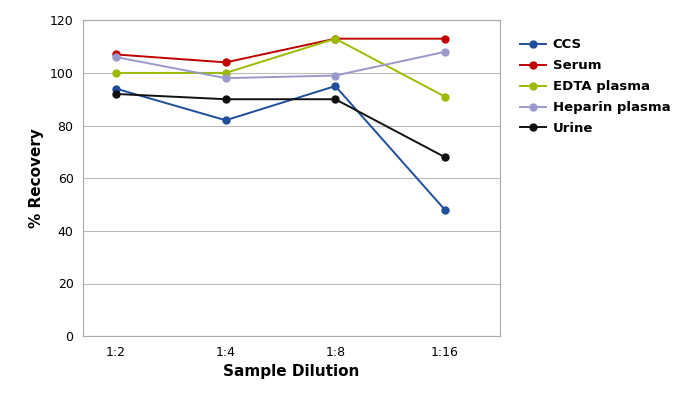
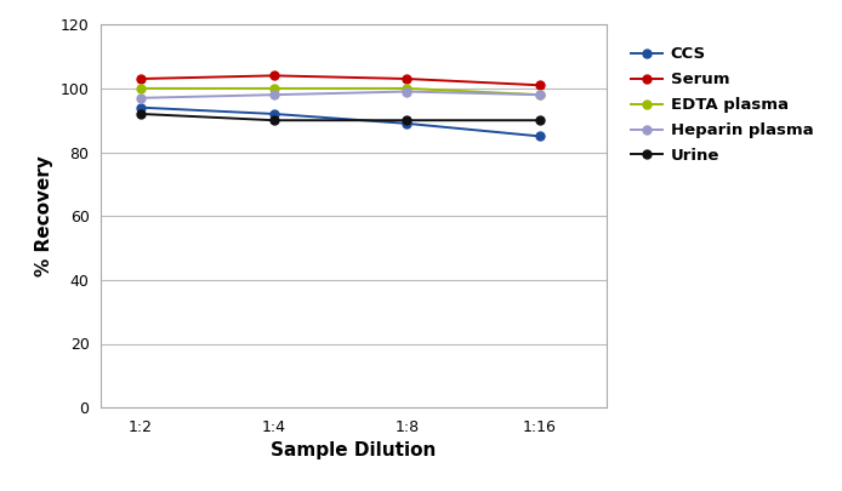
Serum/1:2: 107 -> 103
Heparin plasma/1:2: 106 -> 97
CCS/1:4: 82 -> 92
CCS/1:8: 95 -> 89
Serum/1:8: 113 -> 103
EDTA plasma/1:8: 113 -> 100
CCS/1:16: 48 -> 85
Serum/1:16: 113 -> 101
EDTA plasma/1:16: 91 -> 98
Heparin plasma/1:16: 108 -> 98
Urine/1:16: 68 -> 90
